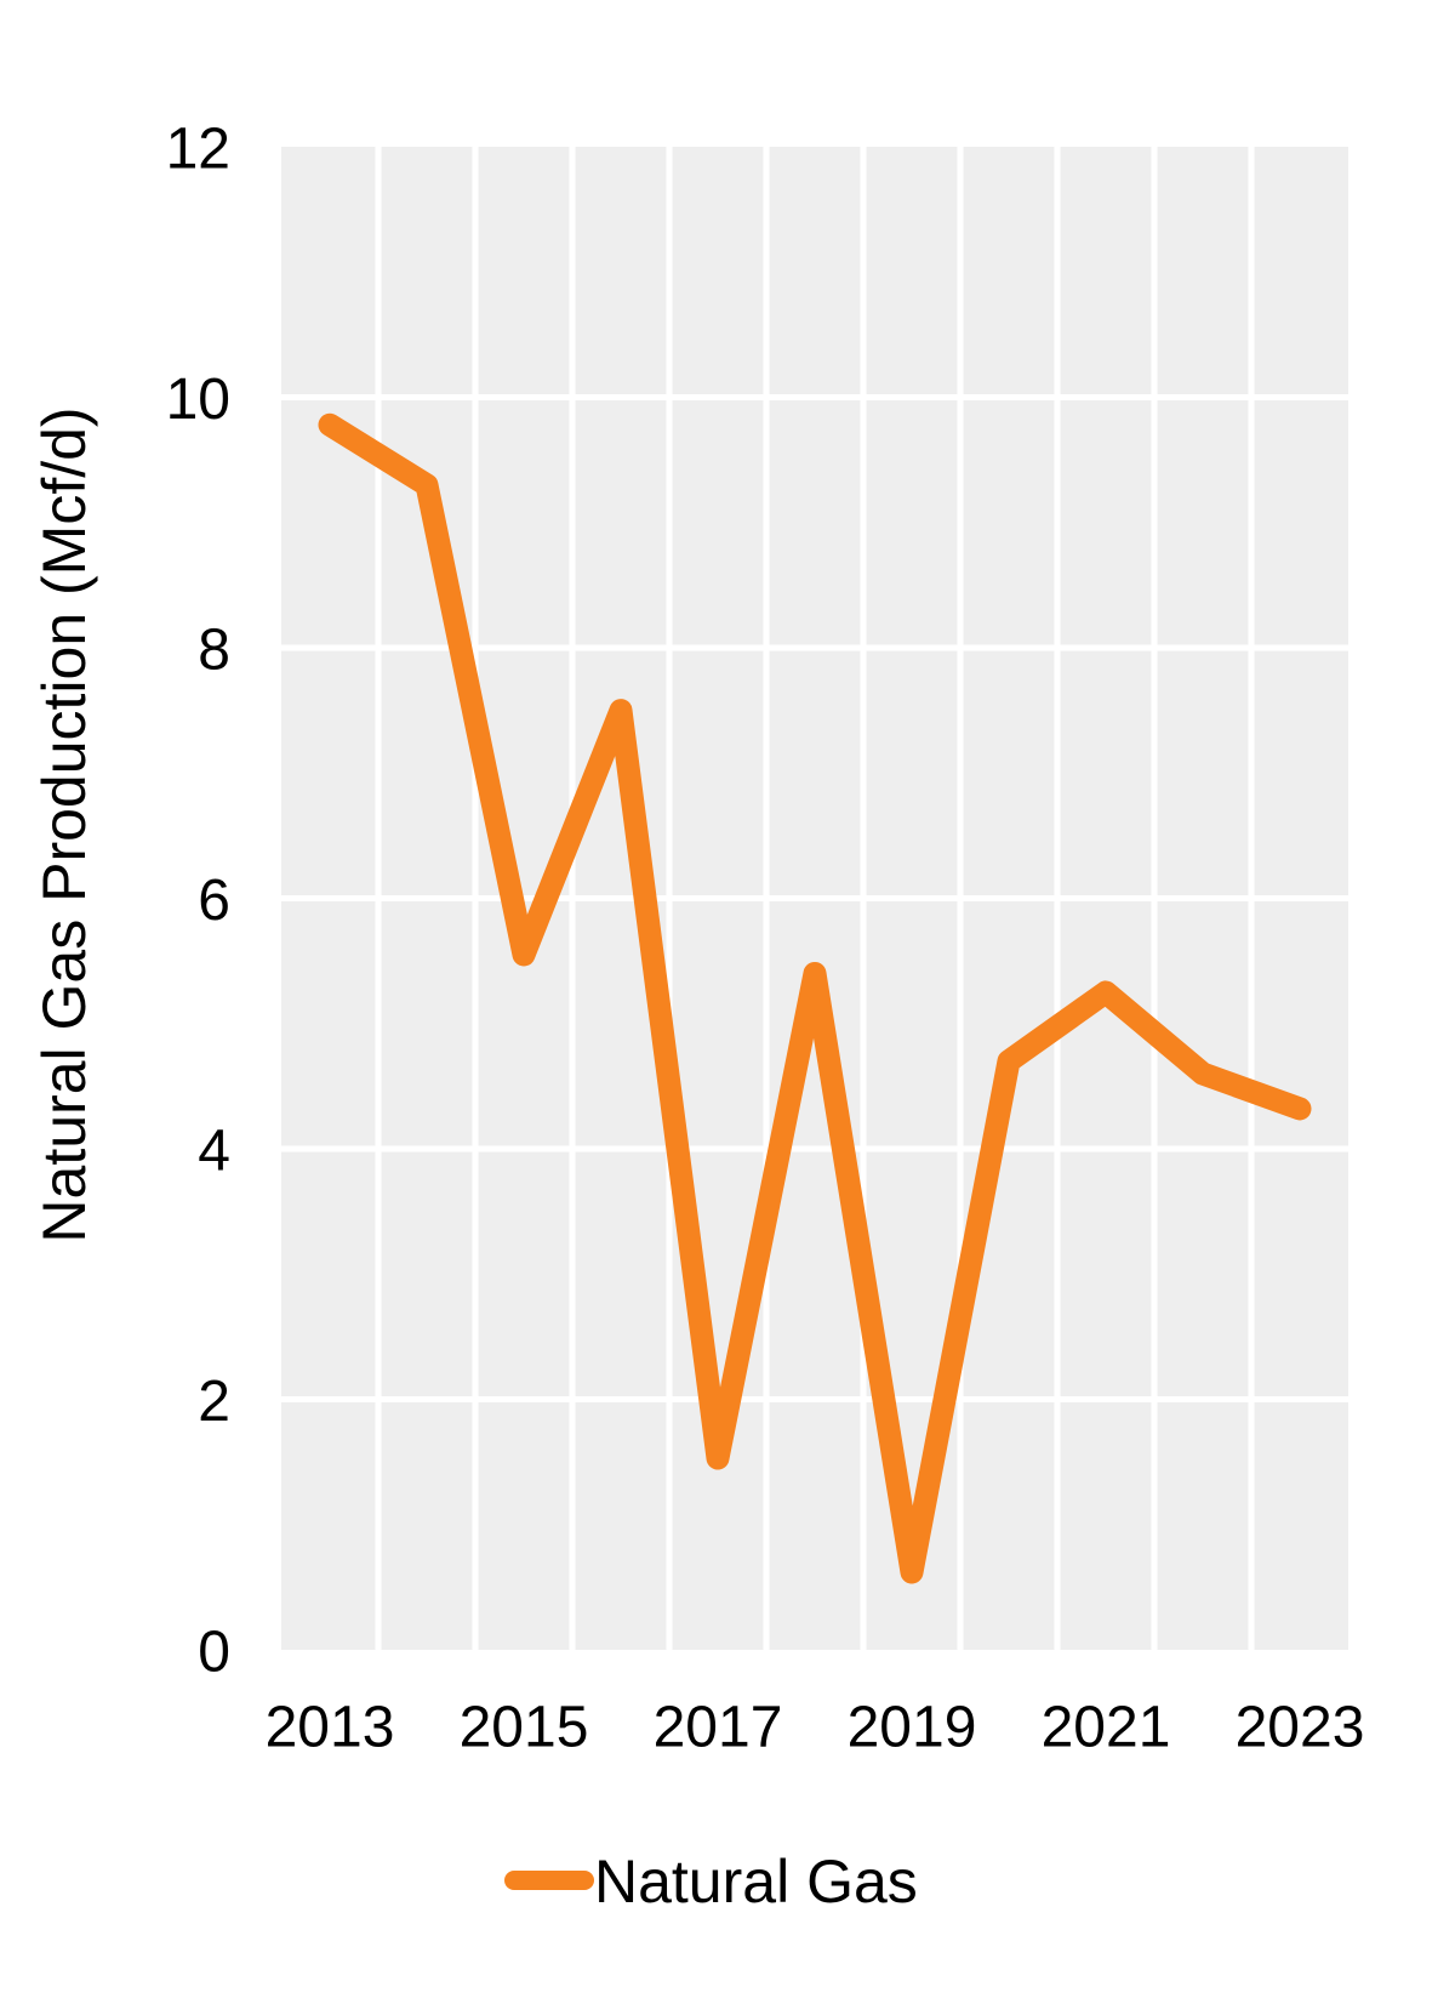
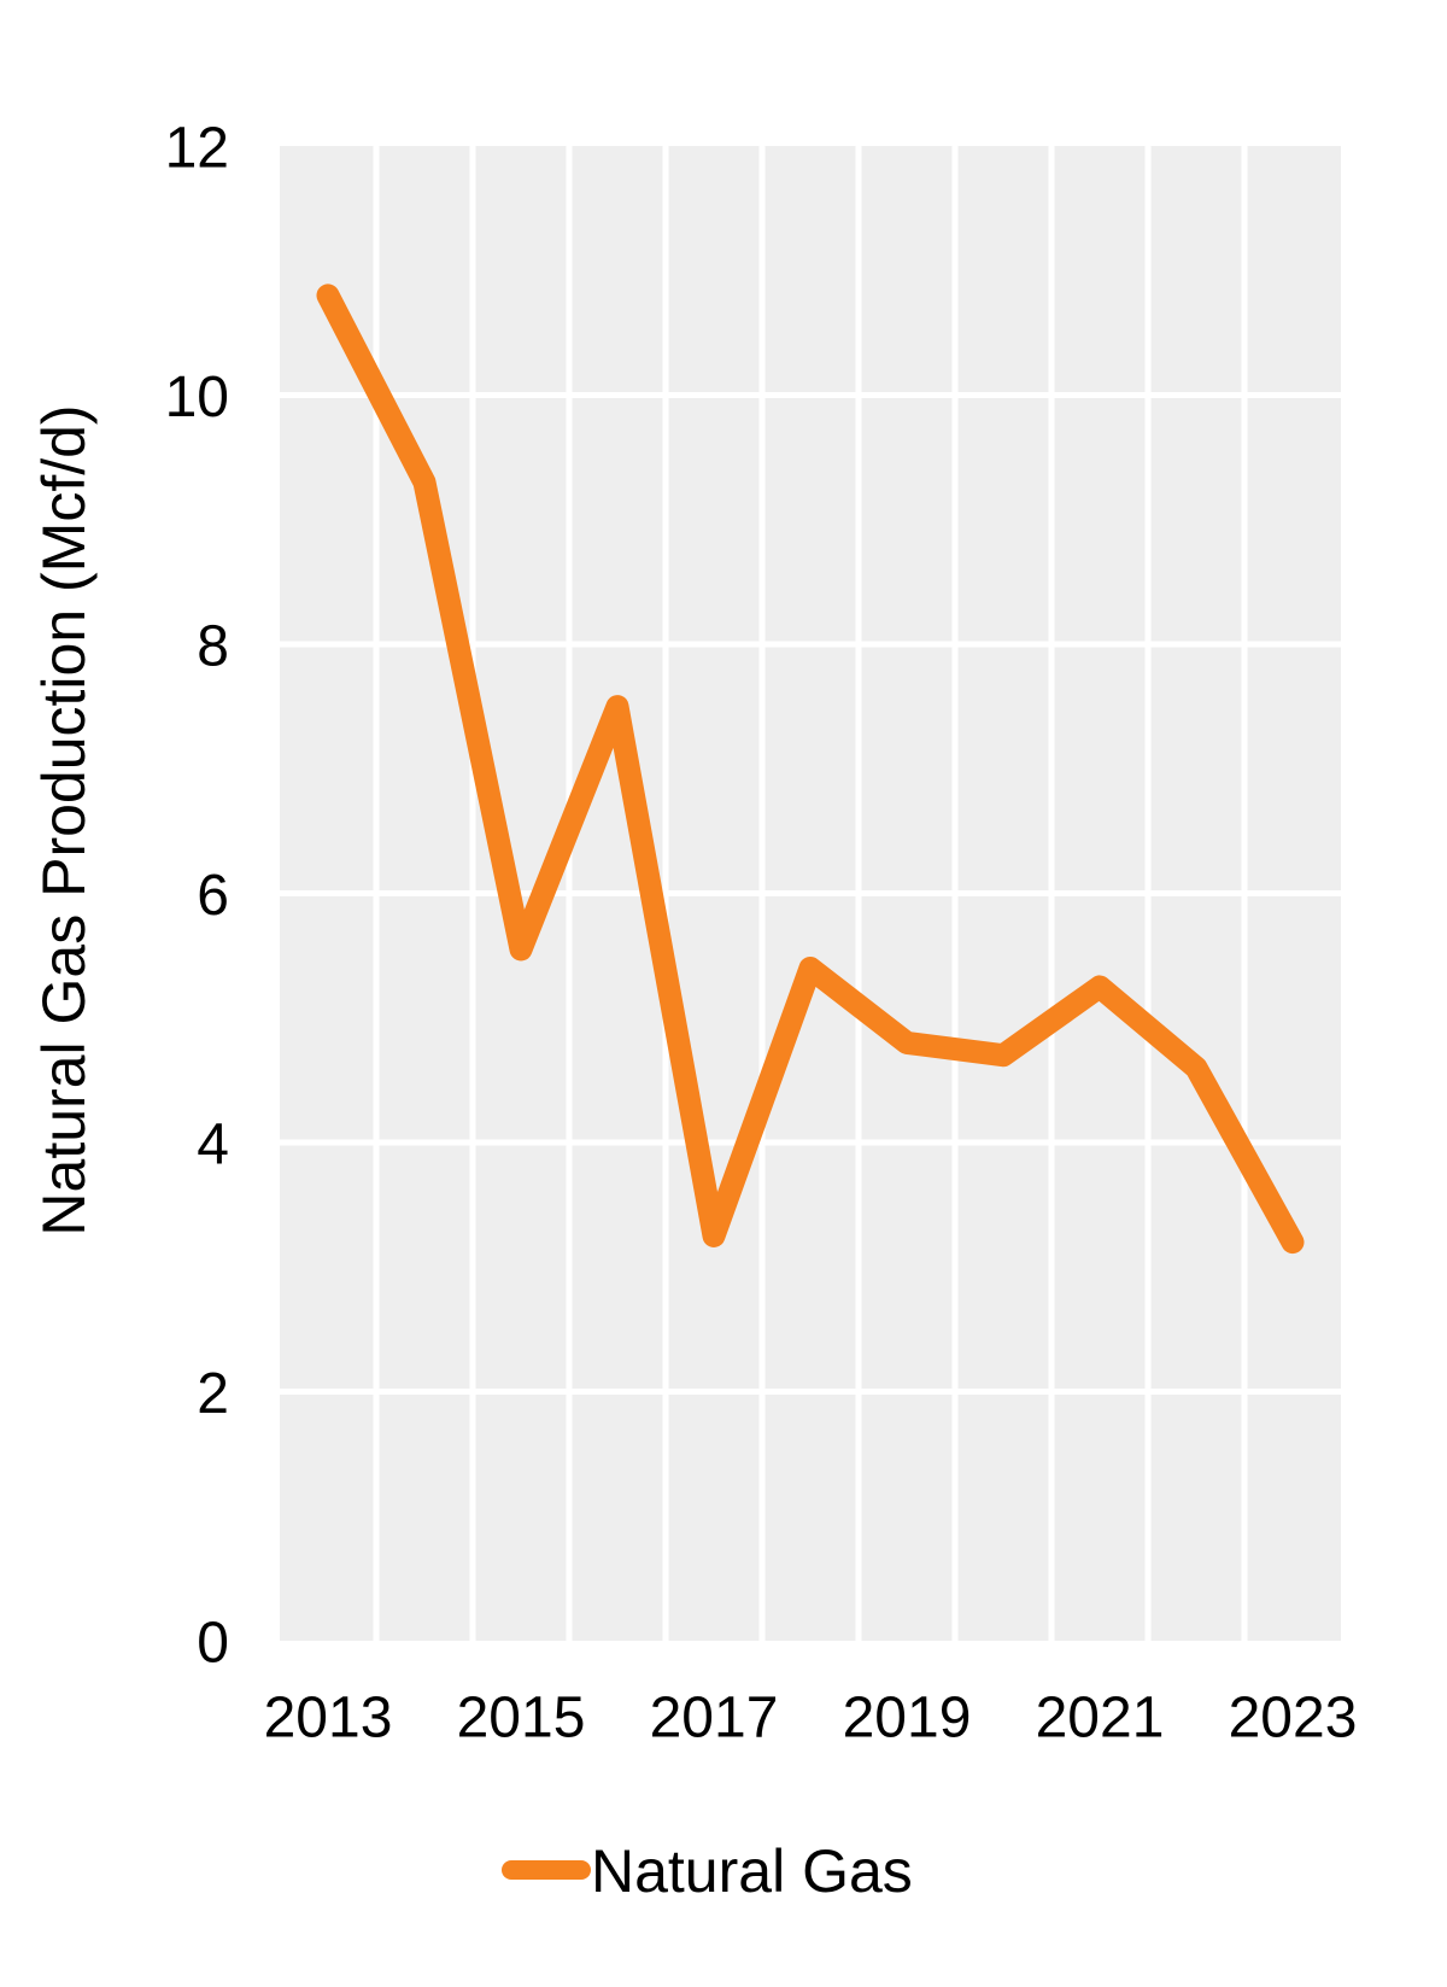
2013: 9.78 -> 10.80
2017: 1.53 -> 3.25
2019: 0.62 -> 4.80
2023: 4.32 -> 3.20
